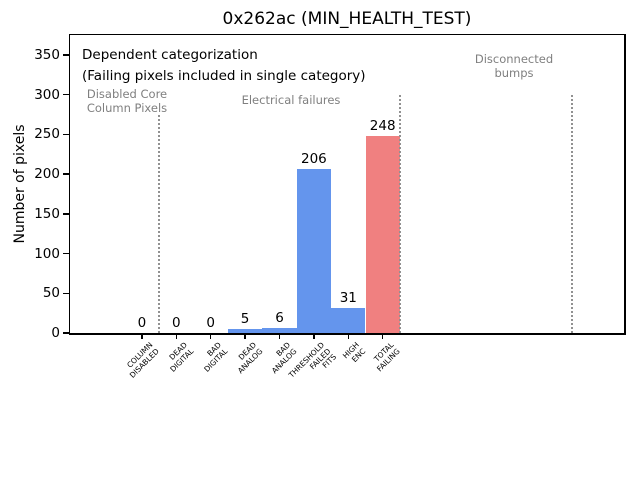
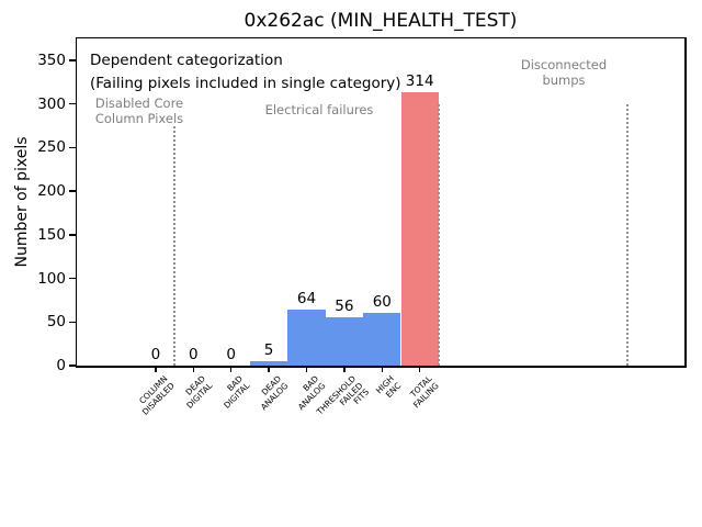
BAD ANALOG: 6 -> 64
THRESHOLD FAILED FITS: 206 -> 56
HIGH ENC: 31 -> 60
TOTAL FAILING: 248 -> 314
